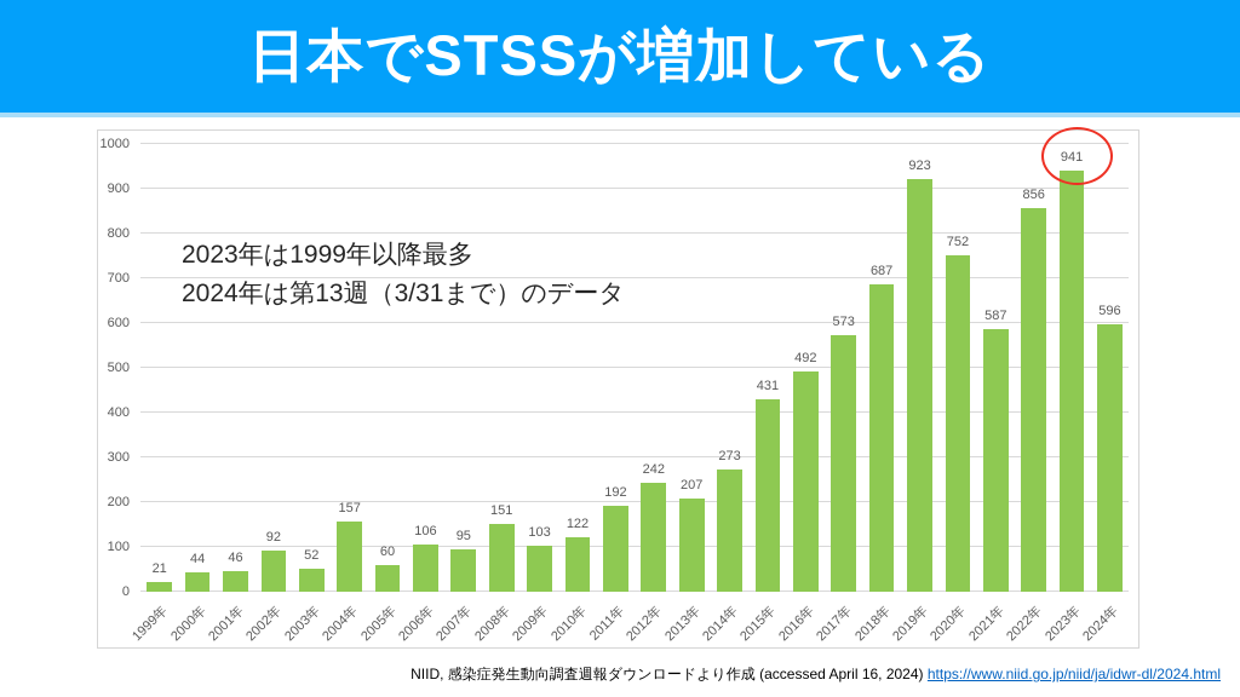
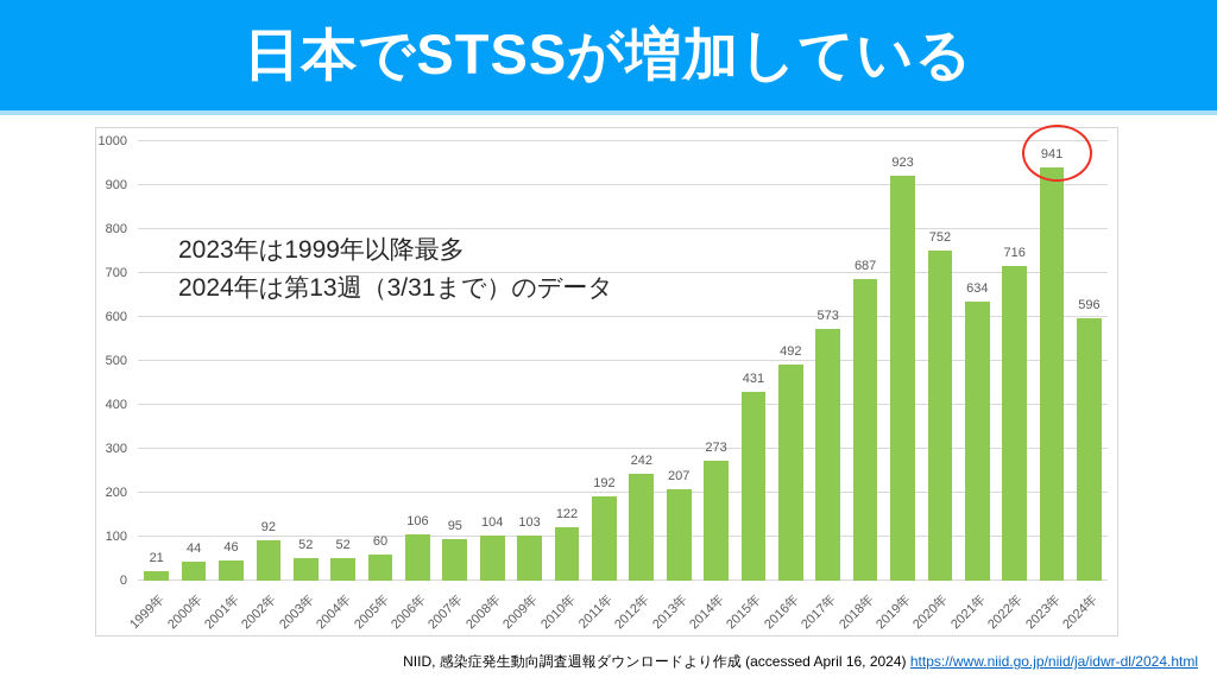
2004年: 157 -> 52
2008年: 151 -> 104
2021年: 587 -> 634
2022年: 856 -> 716
